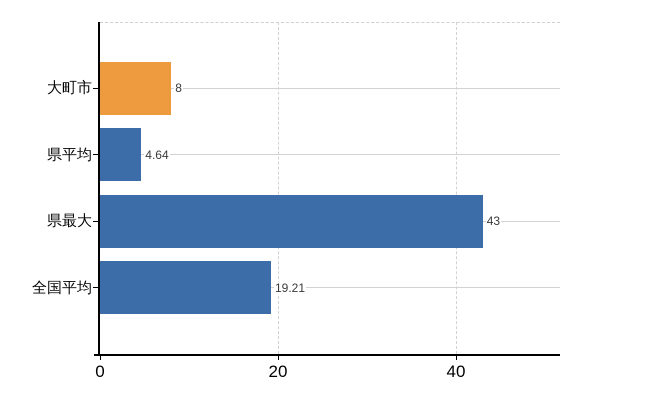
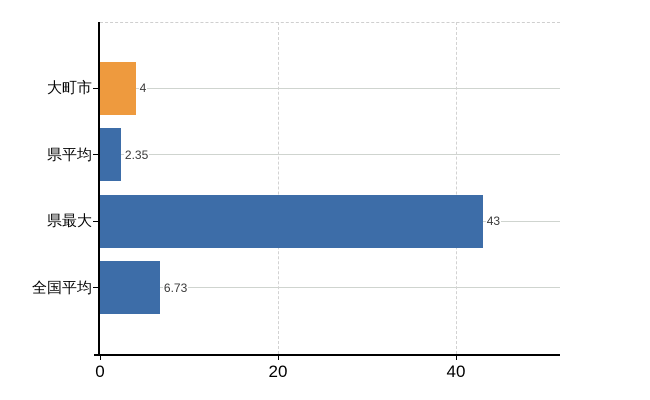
大町市: 8 -> 4
県平均: 4.64 -> 2.35
全国平均: 19.21 -> 6.73
